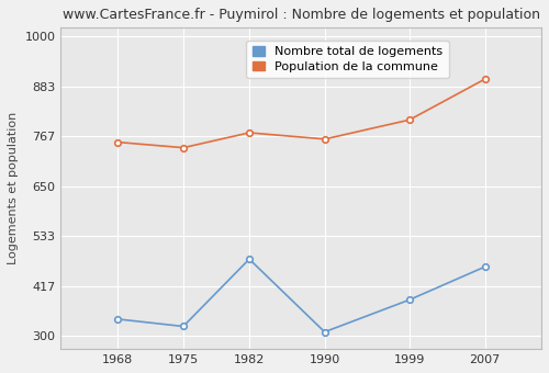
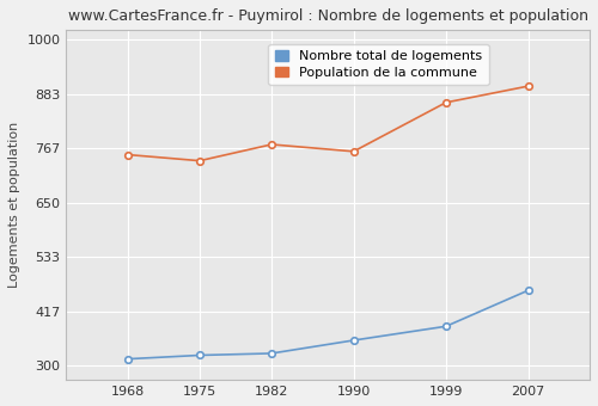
Nombre total de logements/1968: 340 -> 315
Nombre total de logements/1982: 480 -> 327
Nombre total de logements/1990: 310 -> 355
Population de la commune/1999: 805 -> 865
